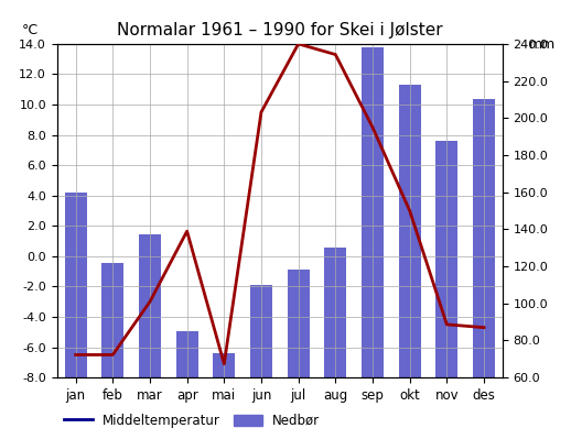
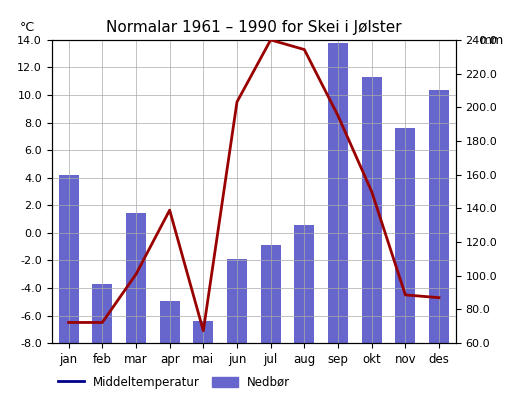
Nedbør/feb: 122 -> 95
